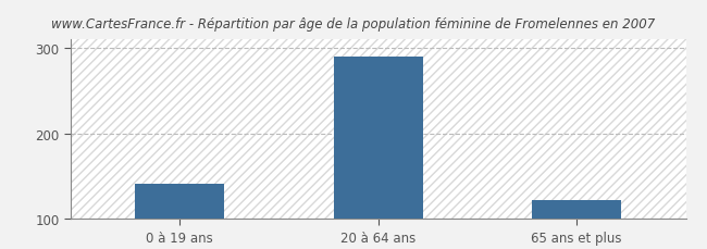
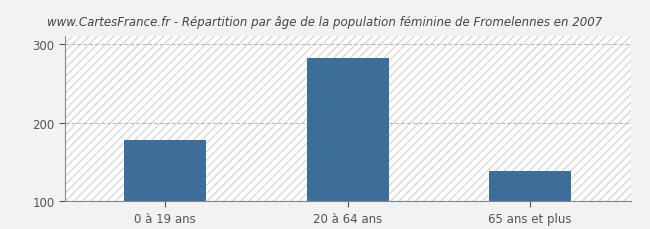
0 à 19 ans: 141 -> 178
20 à 64 ans: 289 -> 282
65 ans et plus: 122 -> 138
